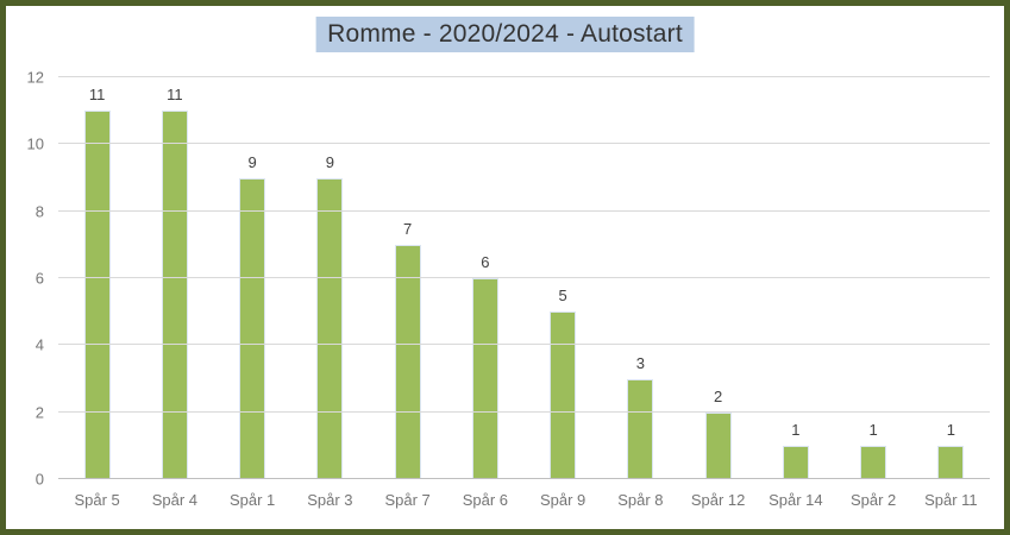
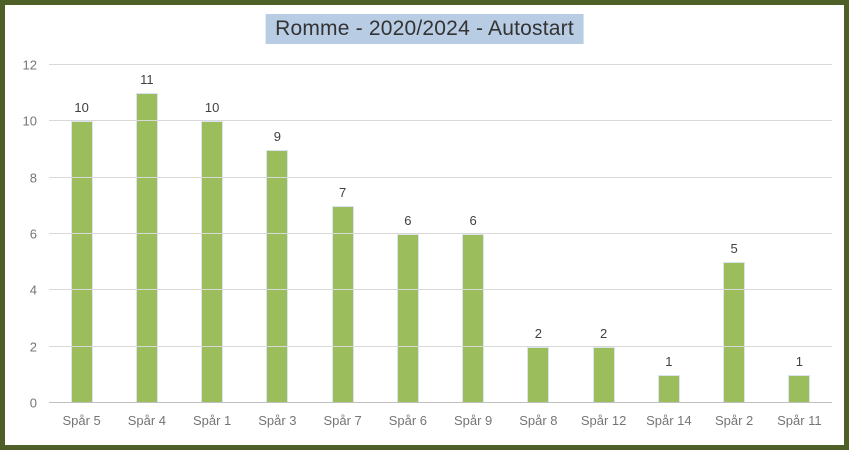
Spår 5: 11 -> 10
Spår 1: 9 -> 10
Spår 9: 5 -> 6
Spår 8: 3 -> 2
Spår 2: 1 -> 5
